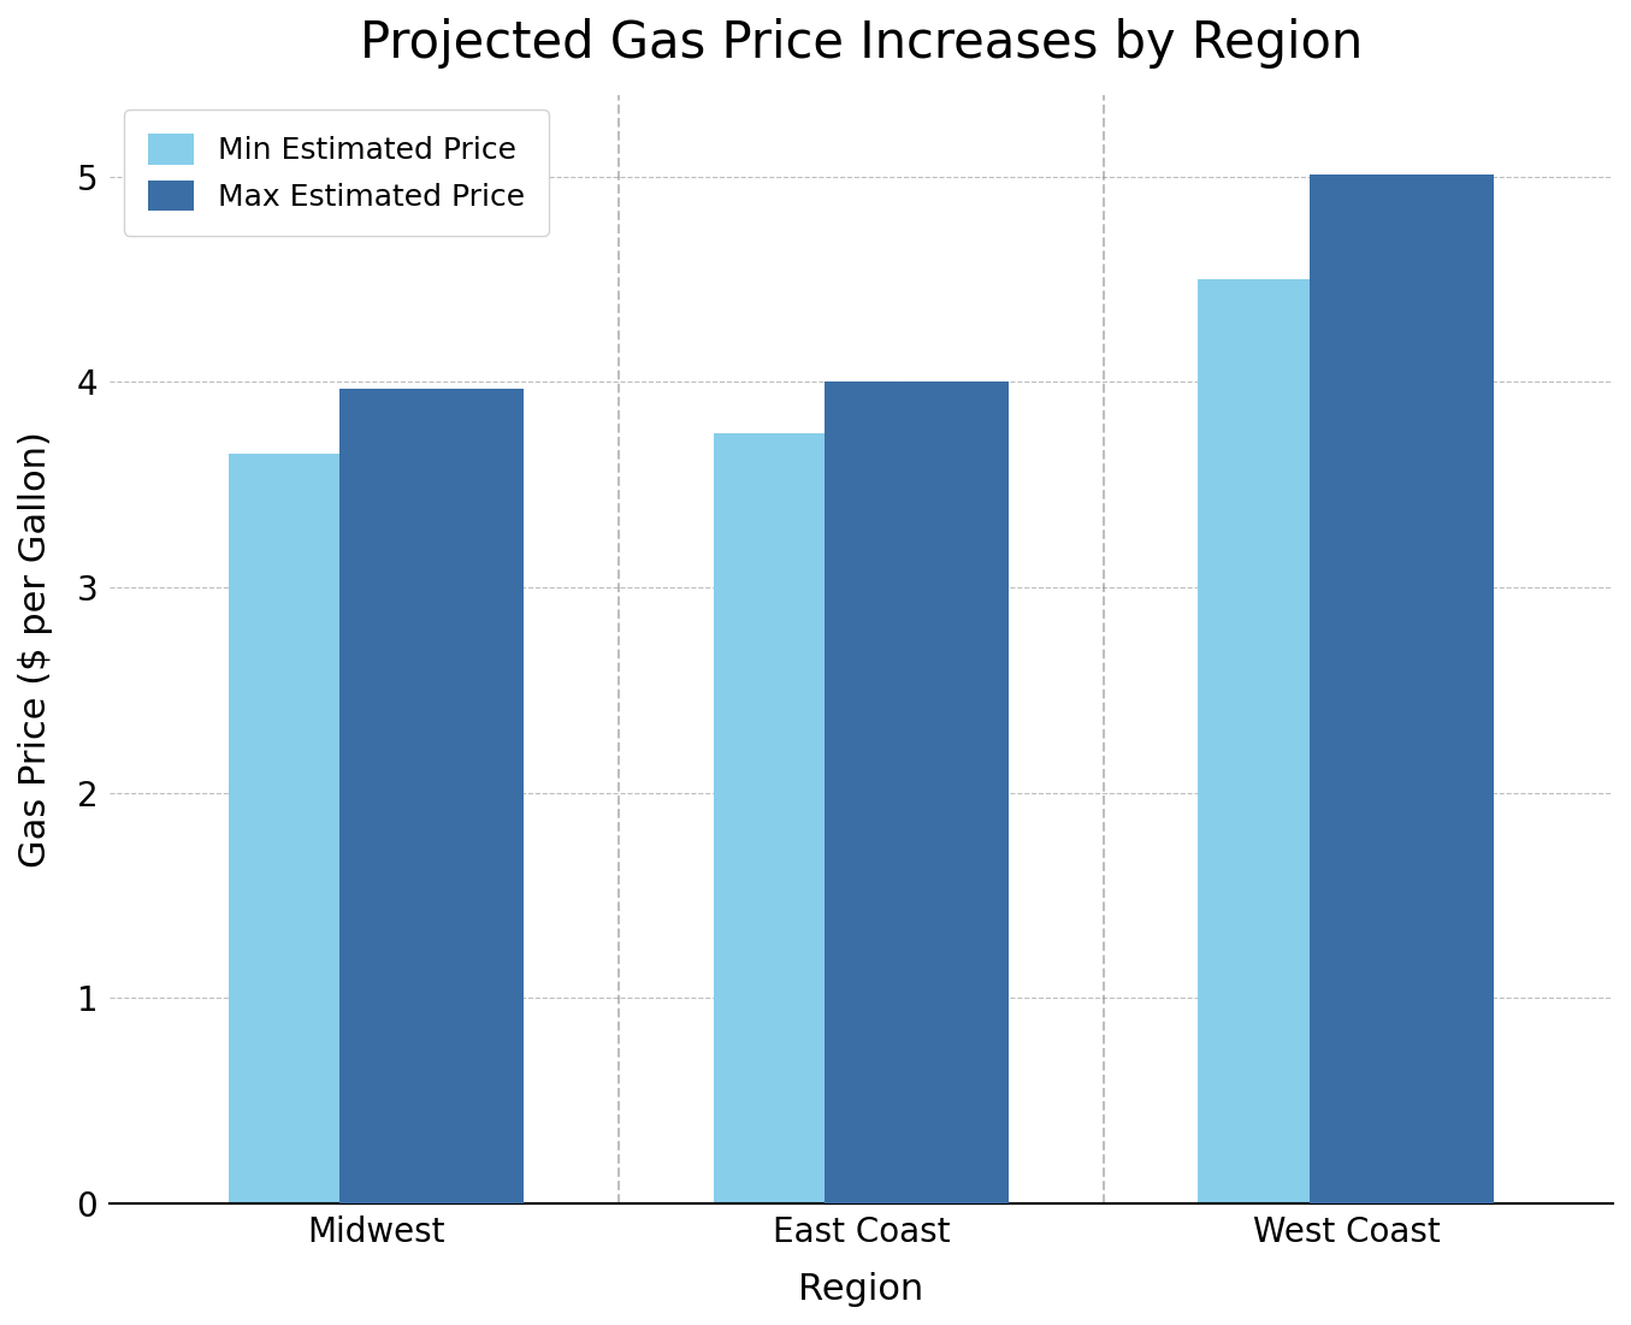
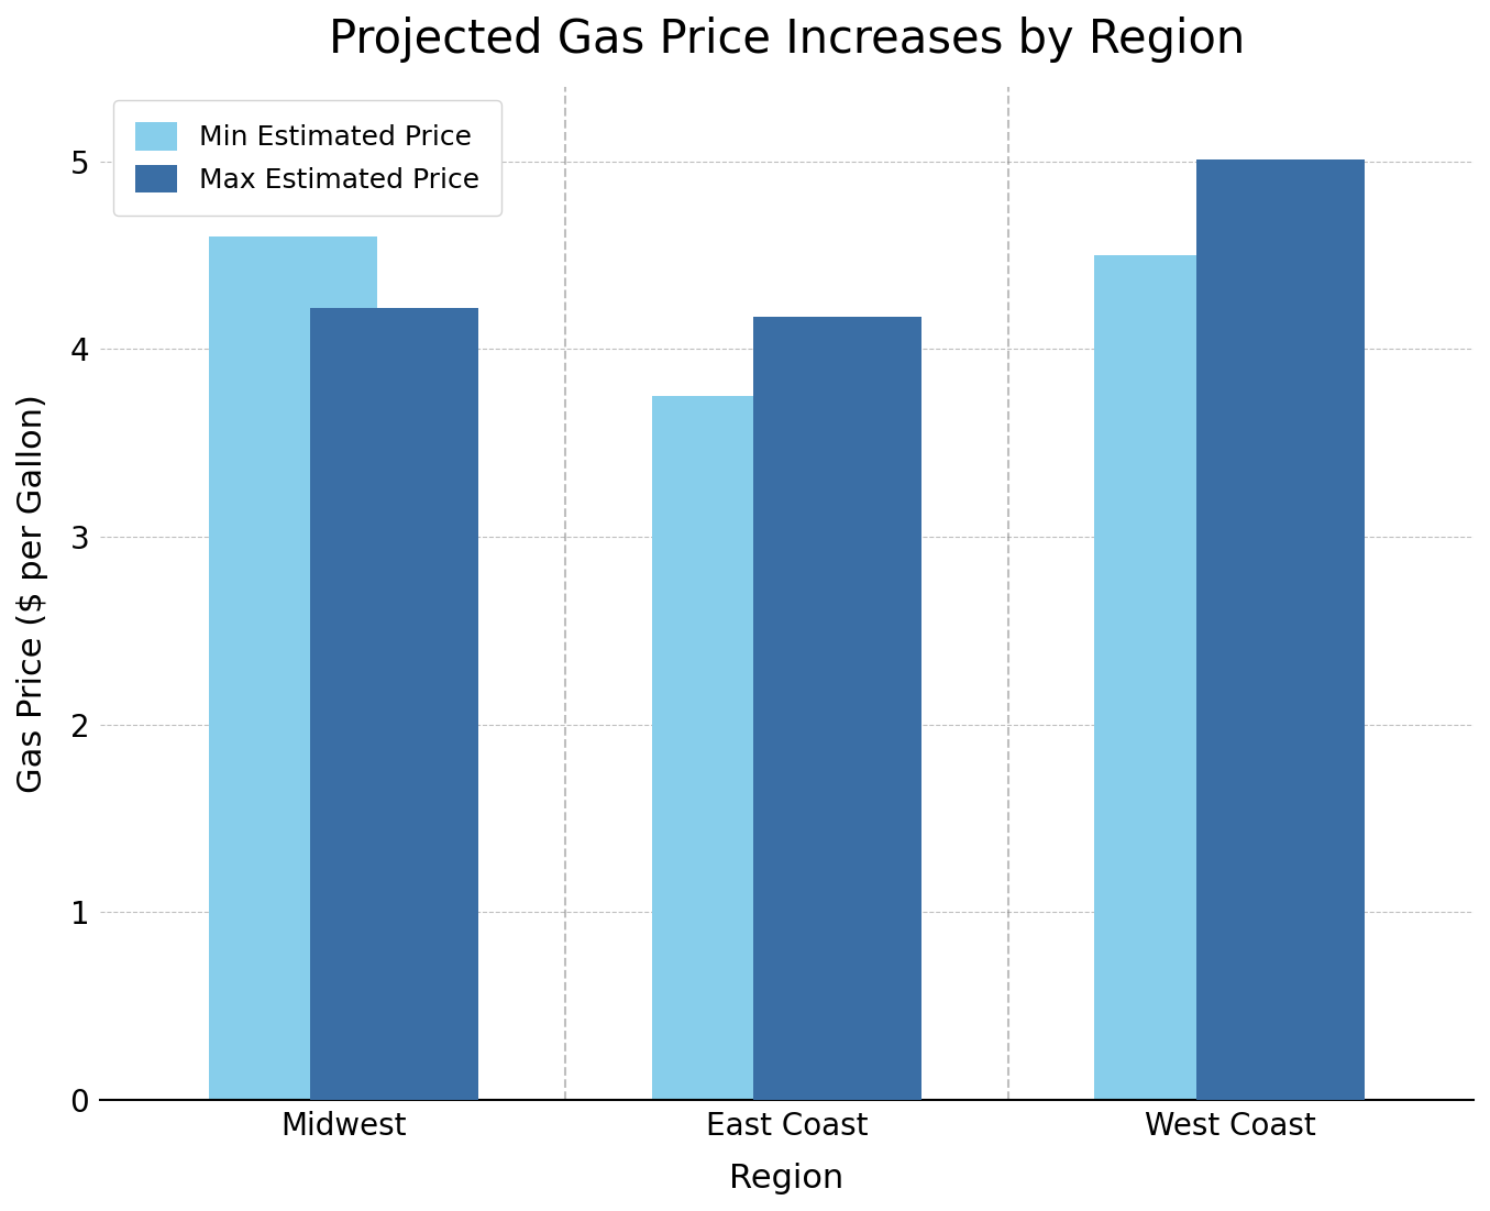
Min Estimated Price/Midwest: 3.65 -> 4.60
Max Estimated Price/Midwest: 3.97 -> 4.22
Max Estimated Price/East Coast: 4.00 -> 4.17
